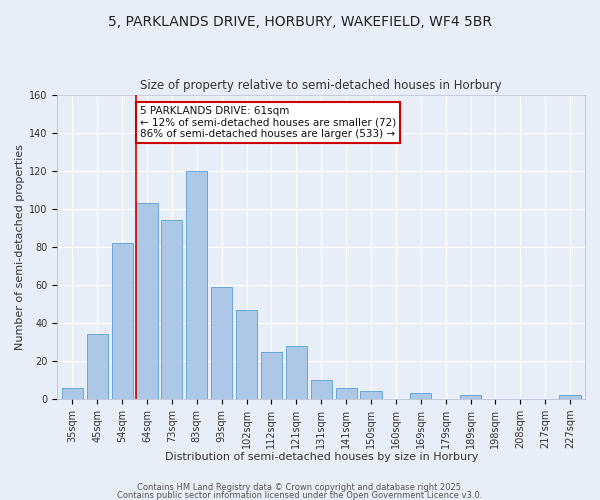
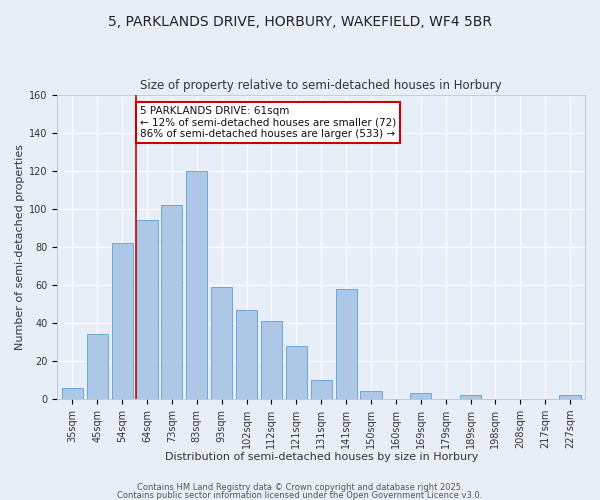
64sqm: 103 -> 94
73sqm: 94 -> 102
112sqm: 25 -> 41
141sqm: 6 -> 58
